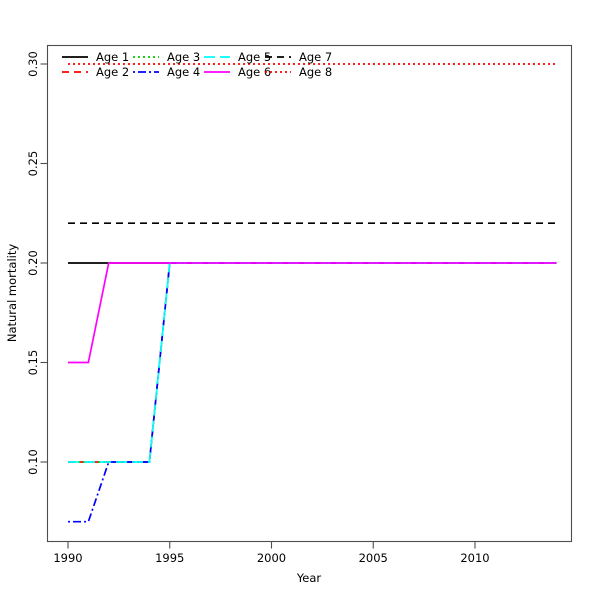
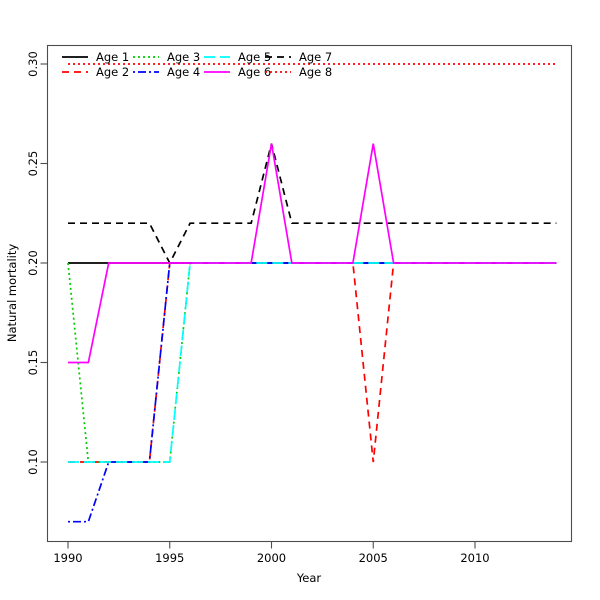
Age 3/1990: 0.1 -> 0.2
Age 3/1995: 0.2 -> 0.1
Age 5/1995: 0.2 -> 0.1
Age 7/1995: 0.22 -> 0.20
Age 6/2000: 0.20 -> 0.26
Age 7/2000: 0.22 -> 0.26
Age 2/2005: 0.2 -> 0.1
Age 6/2005: 0.20 -> 0.26
